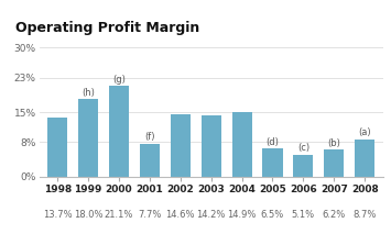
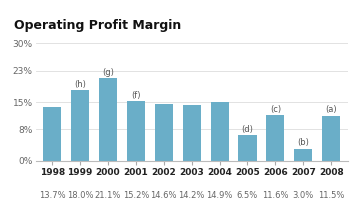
2001: 7.7% -> 15.2%
2006: 5.1% -> 11.6%
2007: 6.2% -> 3.0%
2008: 8.7% -> 11.5%
